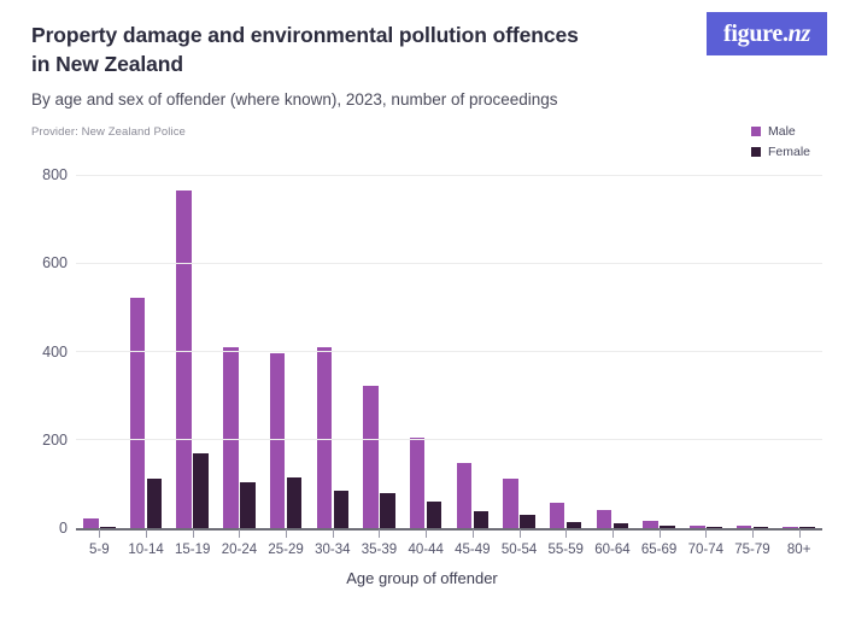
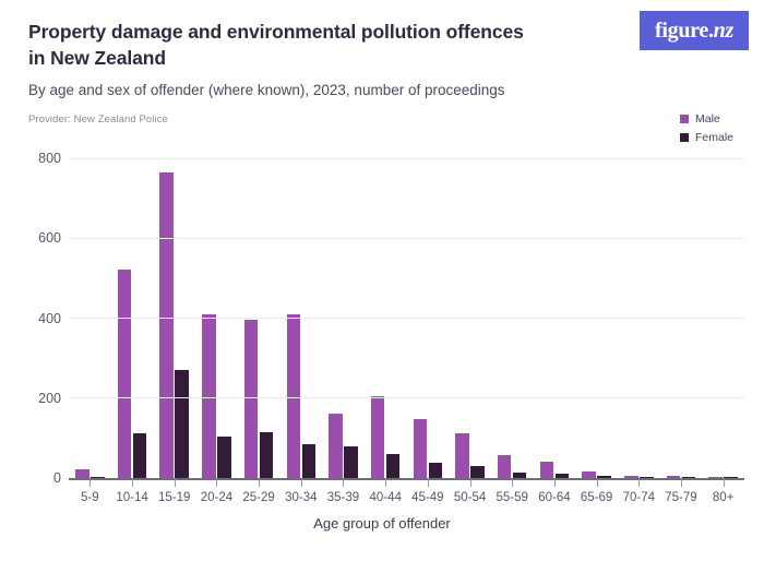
Female/15-19: 170 -> 270
Male/35-39: 320 -> 160
